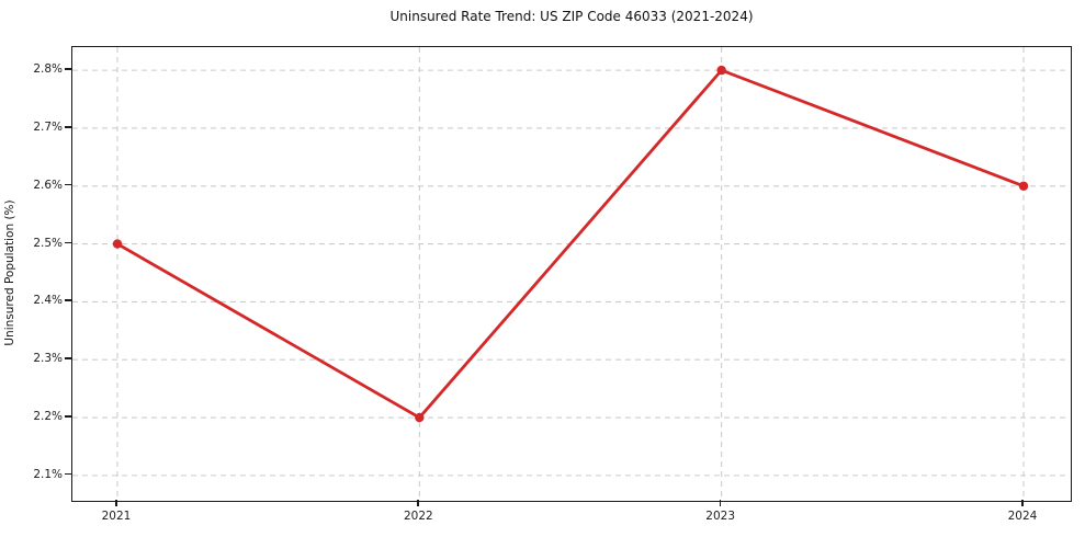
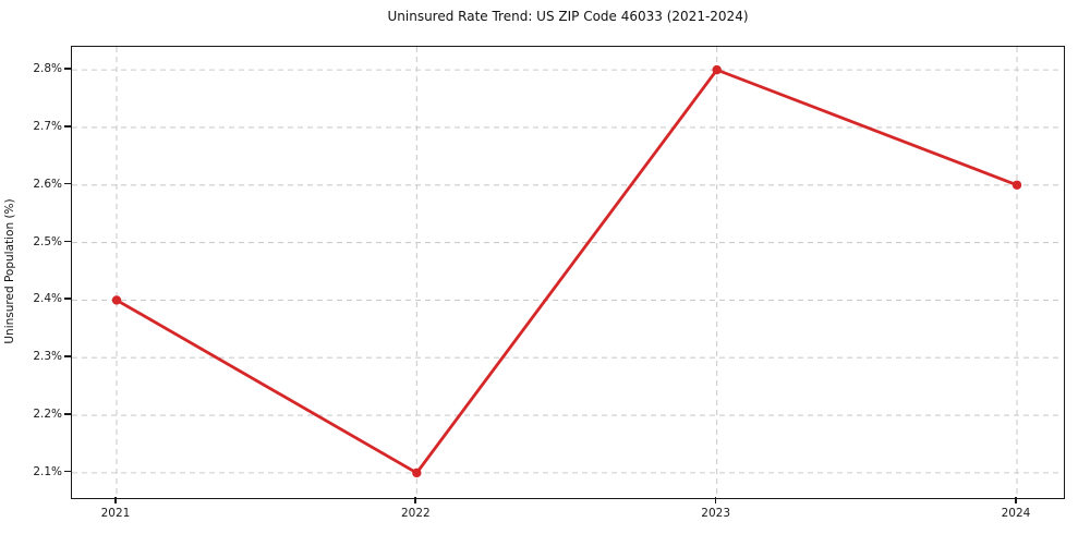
2021: 2.5% -> 2.4%
2022: 2.2% -> 2.1%
